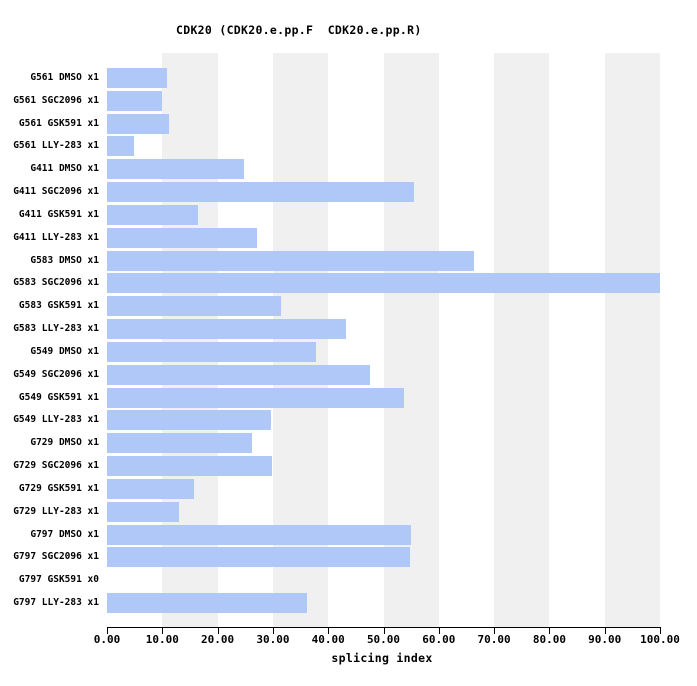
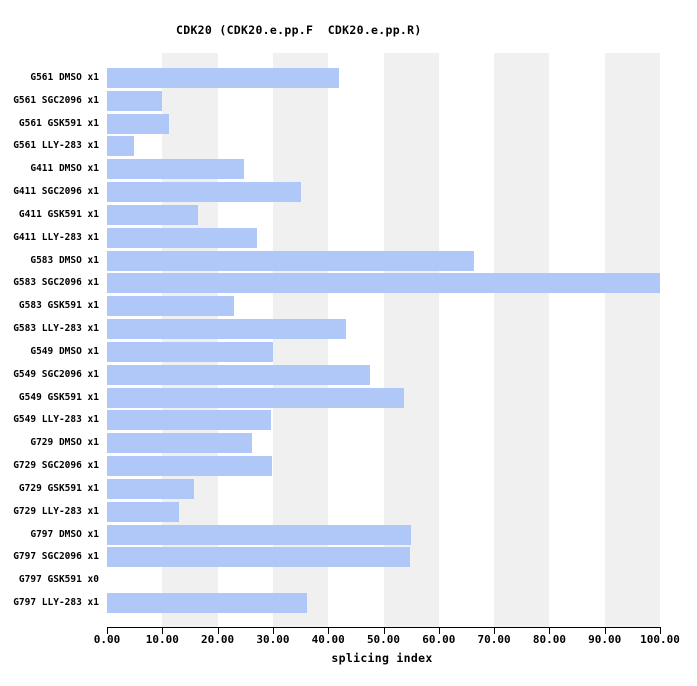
G561 DMSO x1: 11 -> 42
G411 SGC2096 x1: 56 -> 35
G583 GSK591 x1: 32 -> 23
G549 DMSO x1: 38 -> 30
